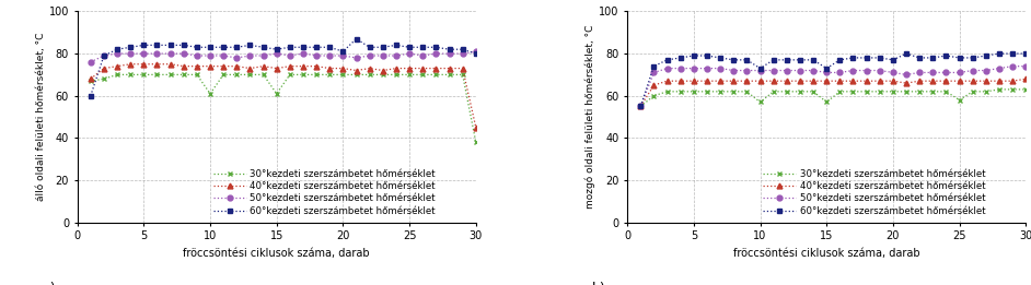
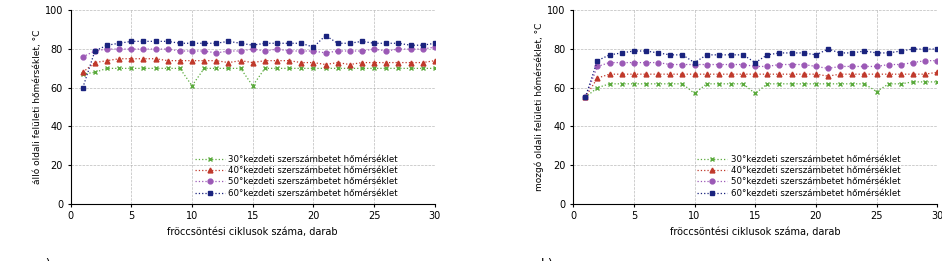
30°kezdeti szerszámbetet hőmérséklet/30: 38 -> 70
40°kezdeti szerszámbetet hőmérséklet/30: 45 -> 74
60°kezdeti szerszámbetet hőmérséklet/30: 80 -> 83
